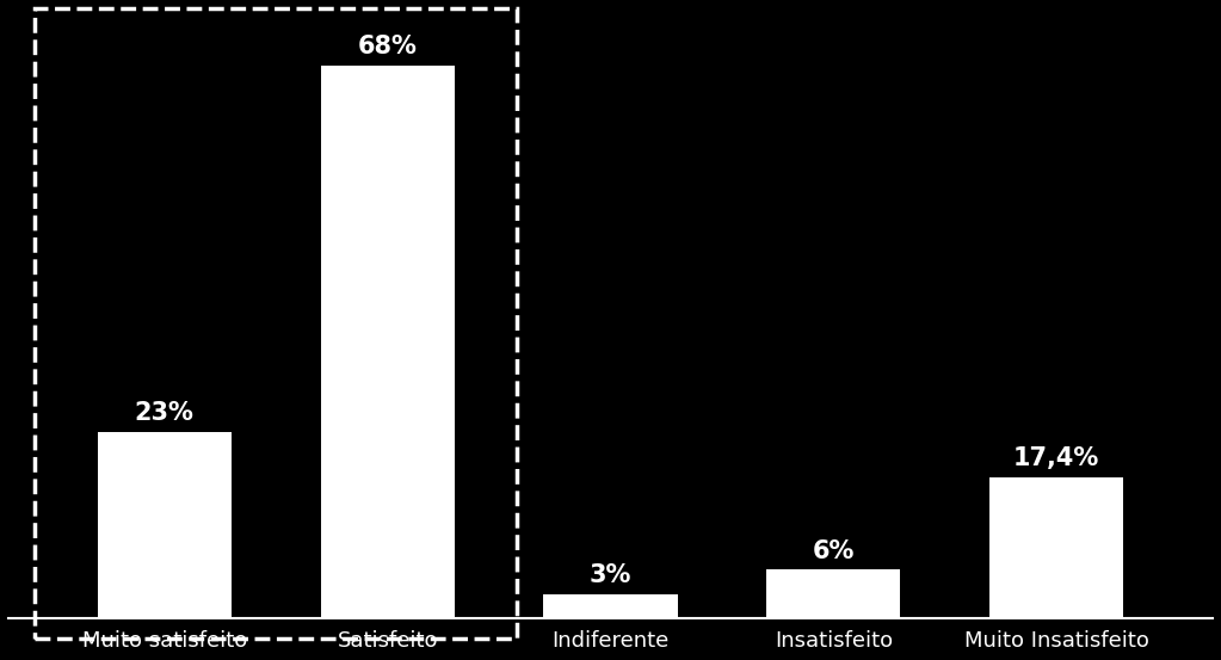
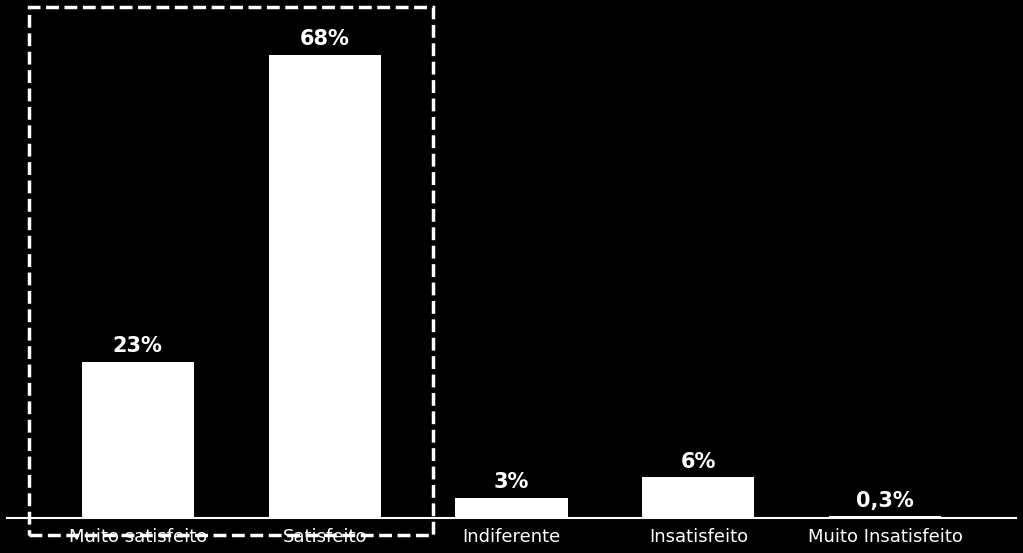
Muito Insatisfeito: 17,4% -> 0,3%
